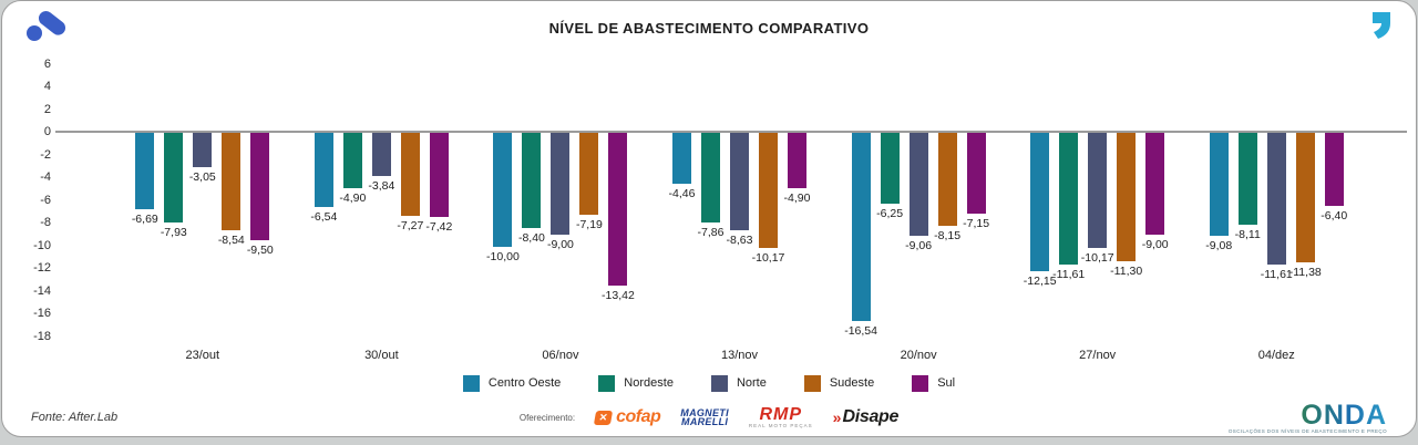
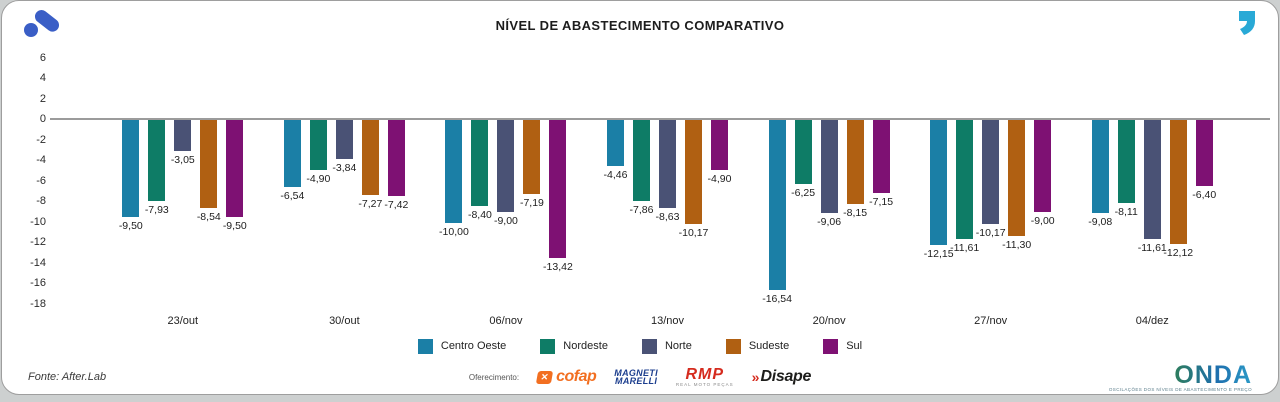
Centro Oeste/23/out: -6,69 -> -9,50
Sudeste/04/dez: -11,38 -> -12,12
